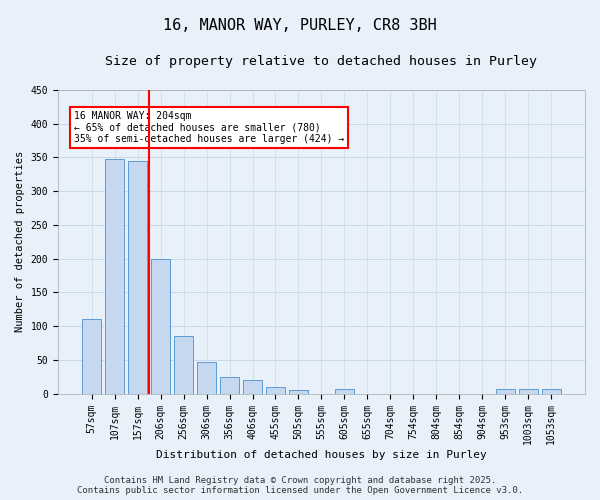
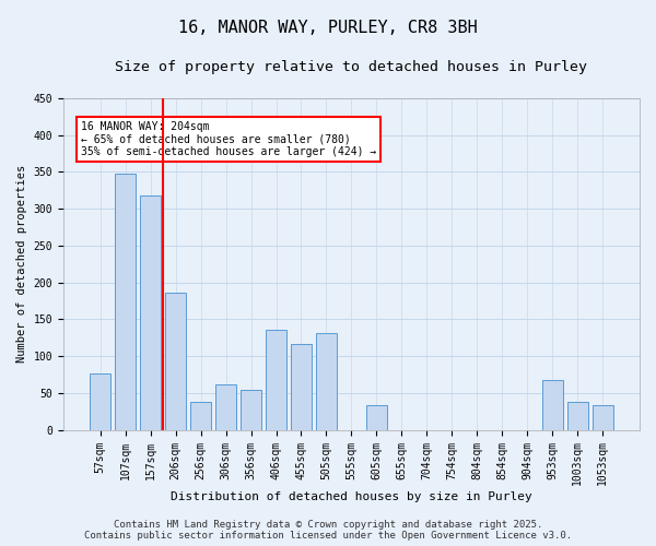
57sqm: 110 -> 76
157sqm: 345 -> 318
206sqm: 200 -> 186
256sqm: 85 -> 38
306sqm: 47 -> 62
356sqm: 25 -> 54
406sqm: 20 -> 136
455sqm: 10 -> 116
505sqm: 5 -> 132
605sqm: 7 -> 34
953sqm: 7 -> 68
1003sqm: 7 -> 38
1053sqm: 7 -> 34
